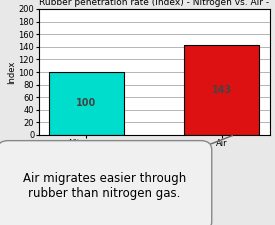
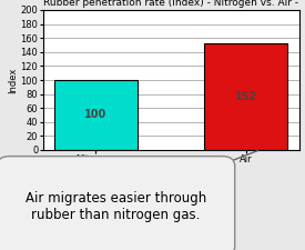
Air: 143 -> 152
